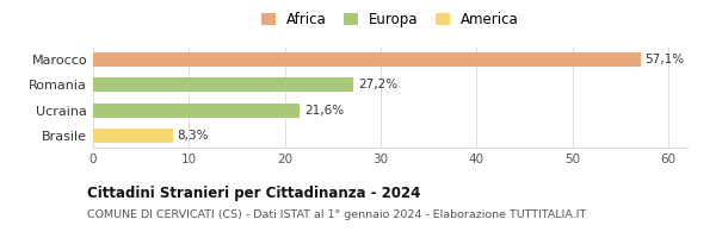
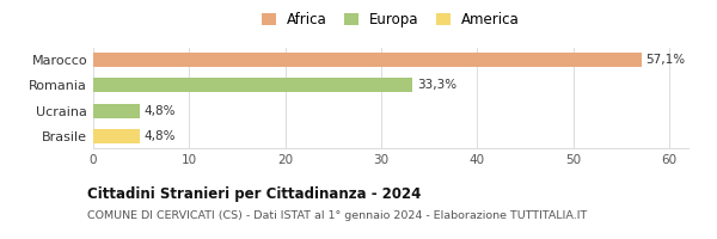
Romania: 27,2% -> 33,3%
Ucraina: 21,6% -> 4,8%
Brasile: 8,3% -> 4,8%
